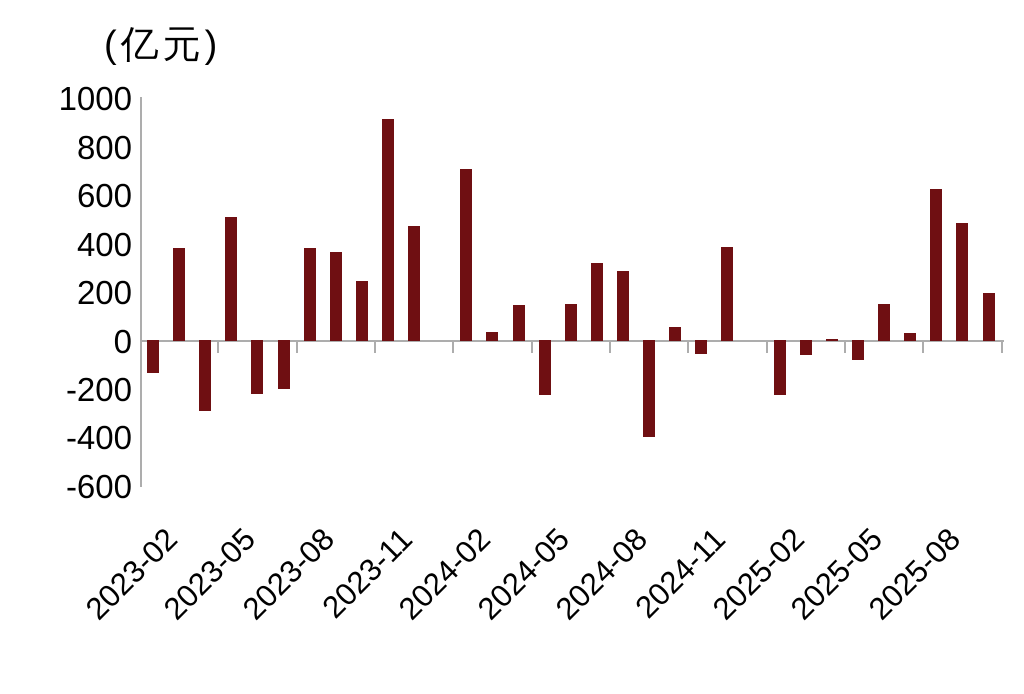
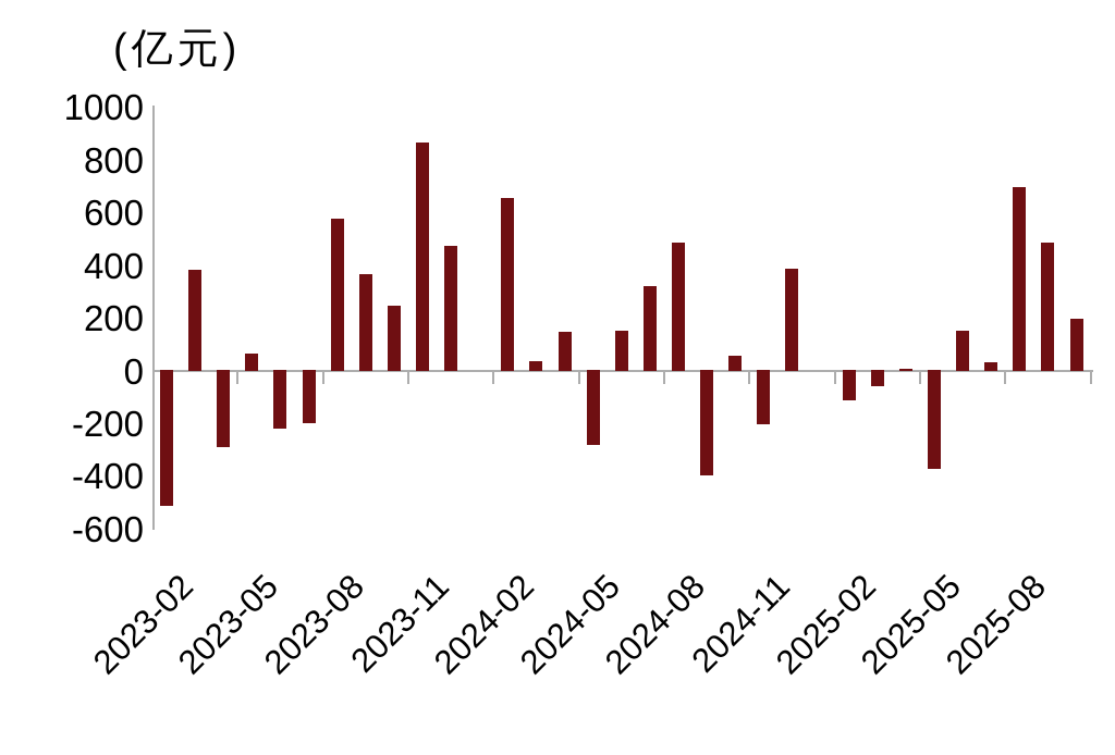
2023-02: -130 -> -510
2023-05: 520 -> 70
2023-08: 380 -> 580
2023-11: 920 -> 870
2024-02: 710 -> 660
2024-05: -220 -> -280
2024-08: 290 -> 490
2024-11: -50 -> -200
2025-02: -220 -> -110
2025-05: -80 -> -370
2025-08: 630 -> 700
